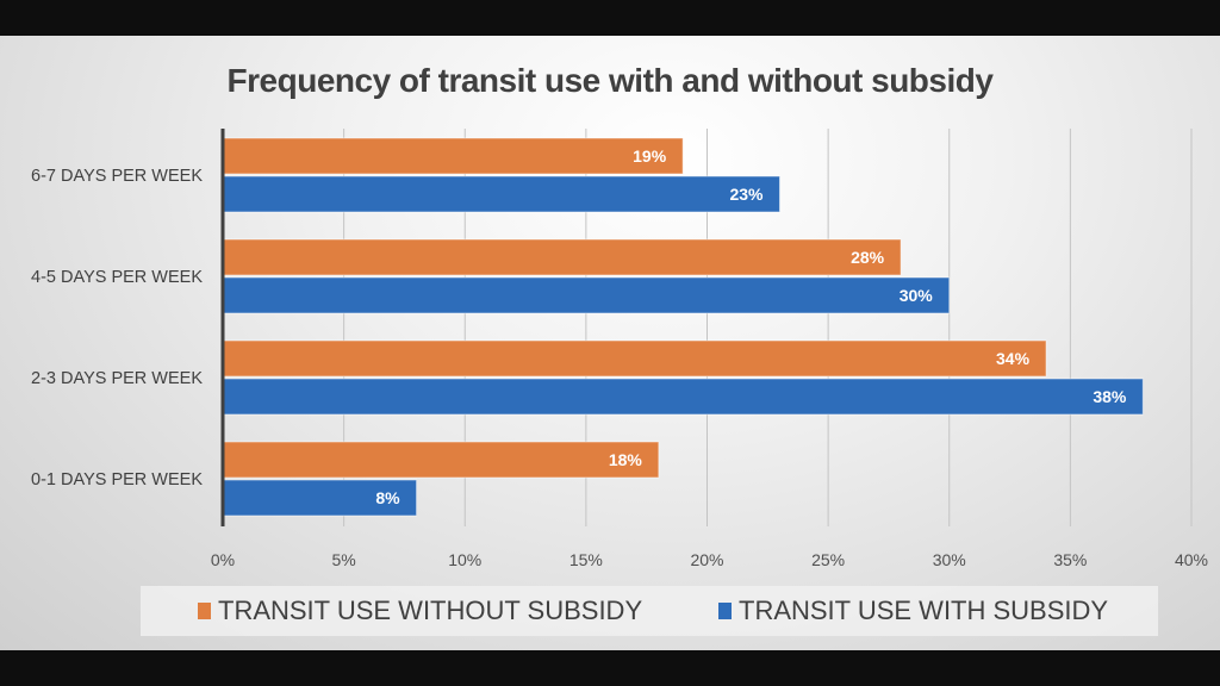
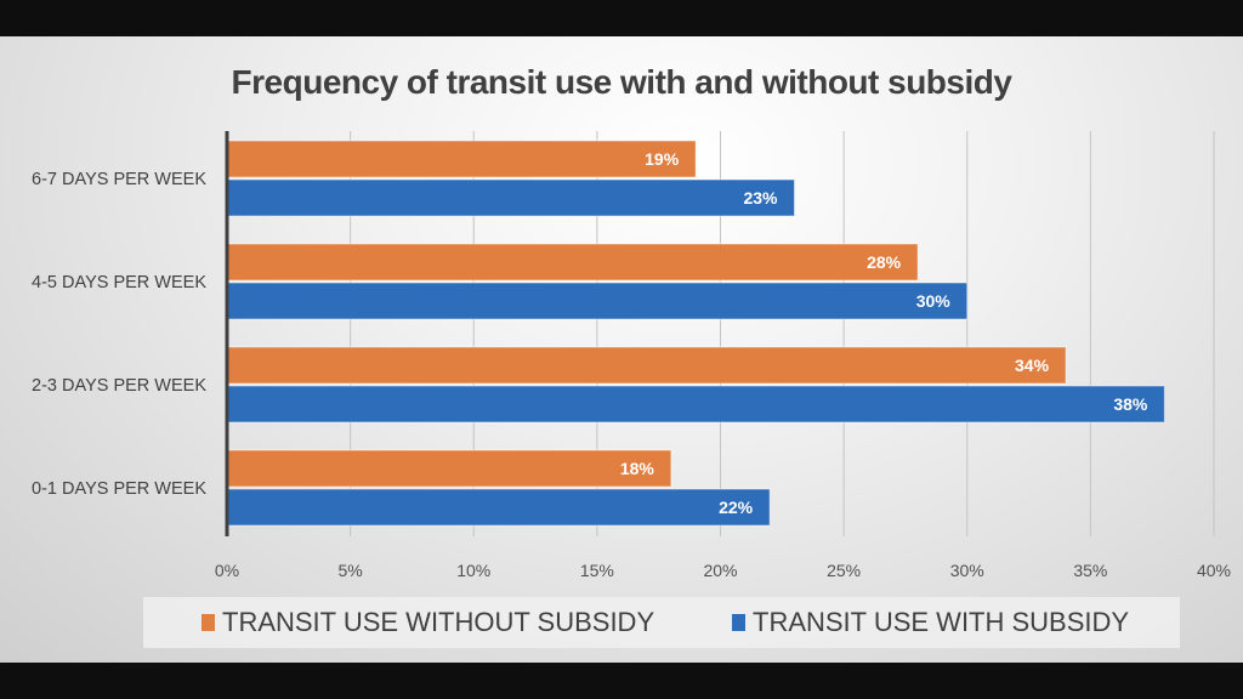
TRANSIT USE WITH SUBSIDY/0-1 DAYS PER WEEK: 8% -> 22%
